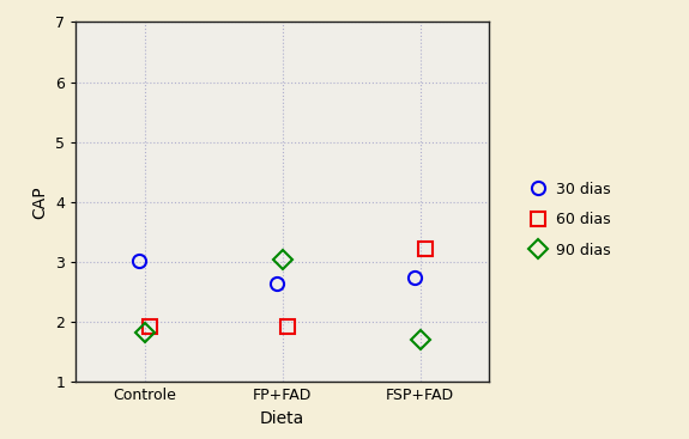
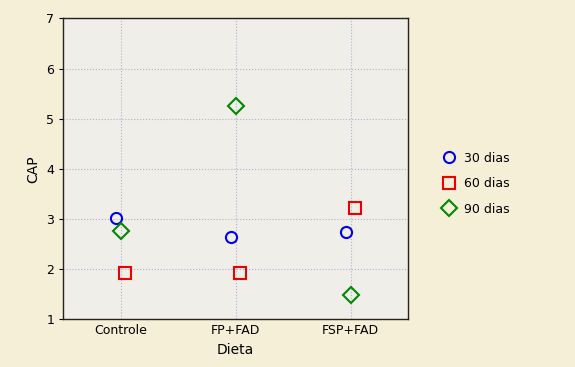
90 dias/Controle: 1.82 -> 2.76
90 dias/FP+FAD: 3.03 -> 5.26
90 dias/FSP+FAD: 1.70 -> 1.48
